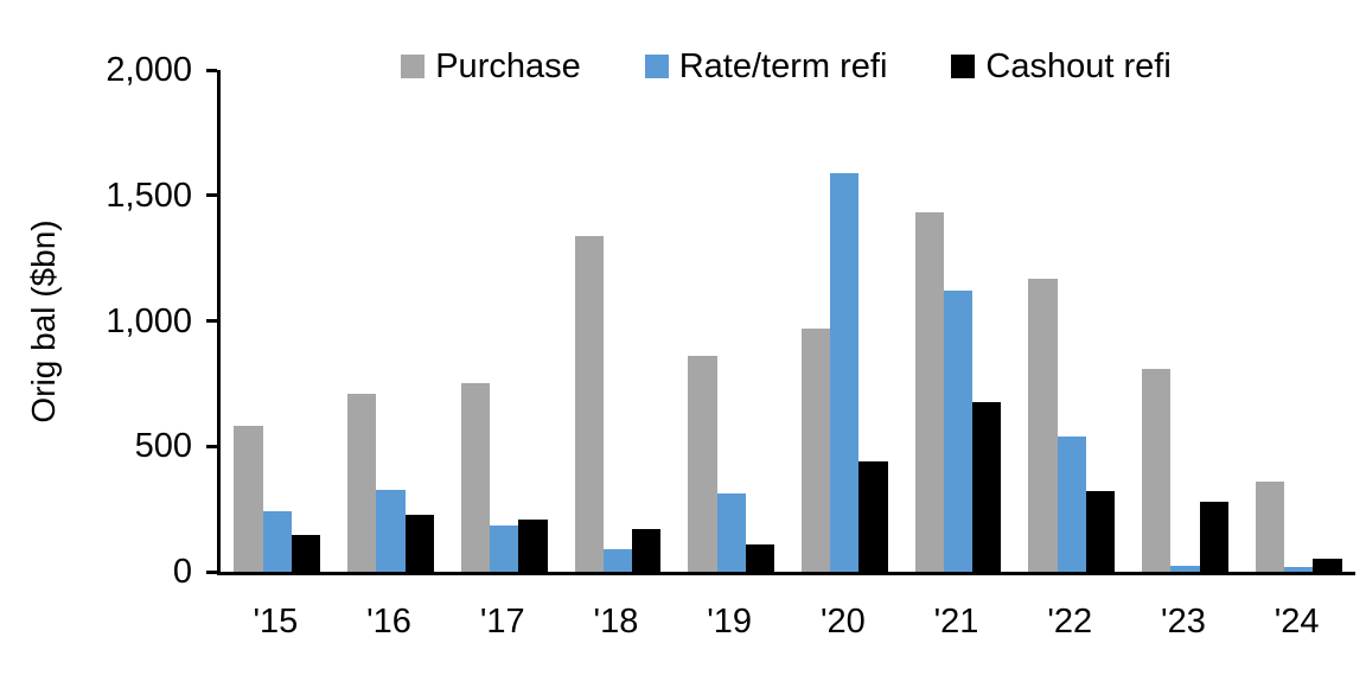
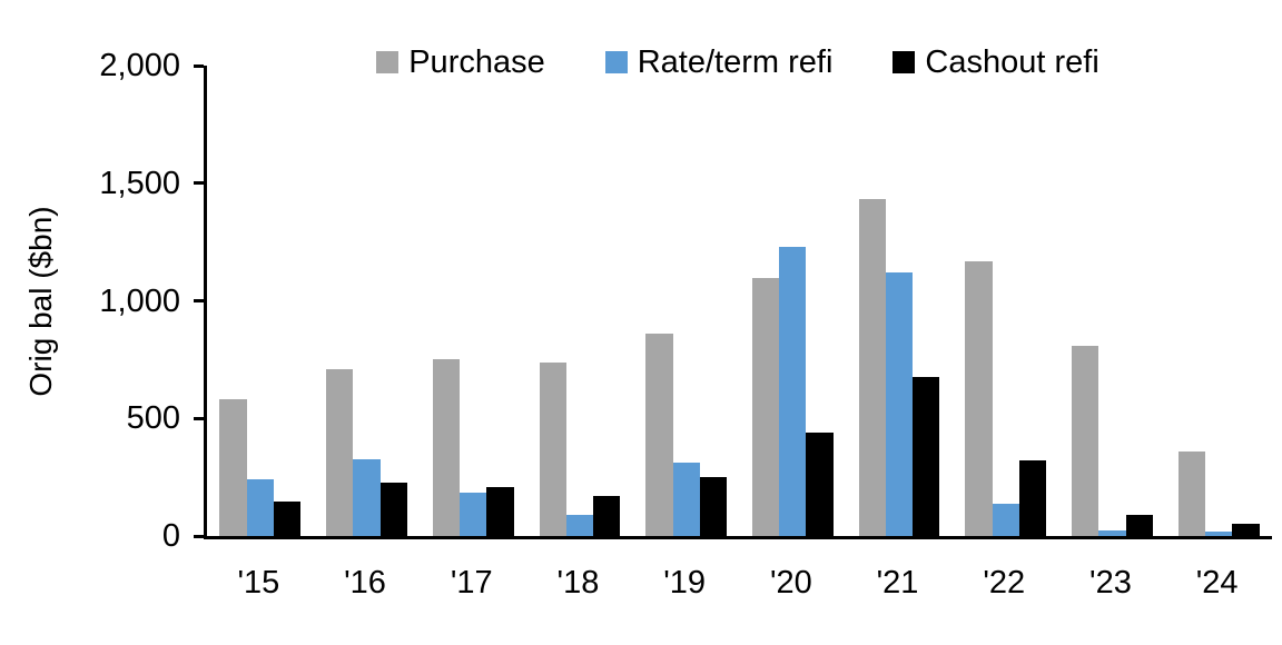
Purchase/'18: 1340 -> 740
Cashout refi/'19: 110 -> 250
Purchase/'20: 970 -> 1100
Rate/term refi/'20: 1590 -> 1230
Rate/term refi/'22: 540 -> 140
Cashout refi/'23: 280 -> 90
